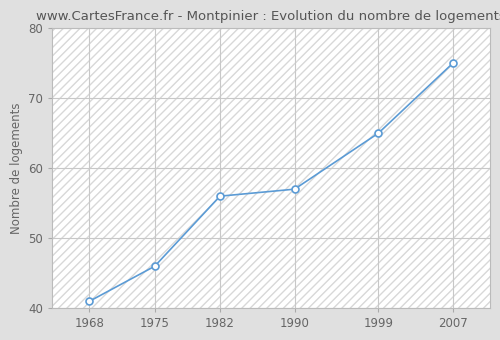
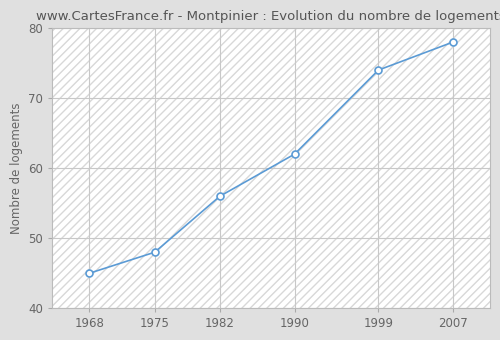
1968: 41 -> 45
1975: 46 -> 48
1990: 57 -> 62
1999: 65 -> 74
2007: 75 -> 78
